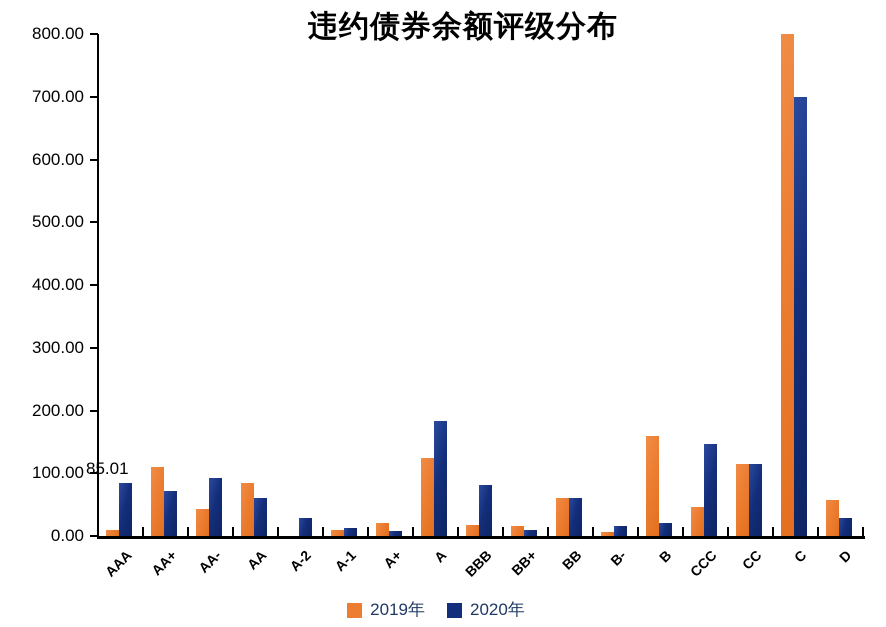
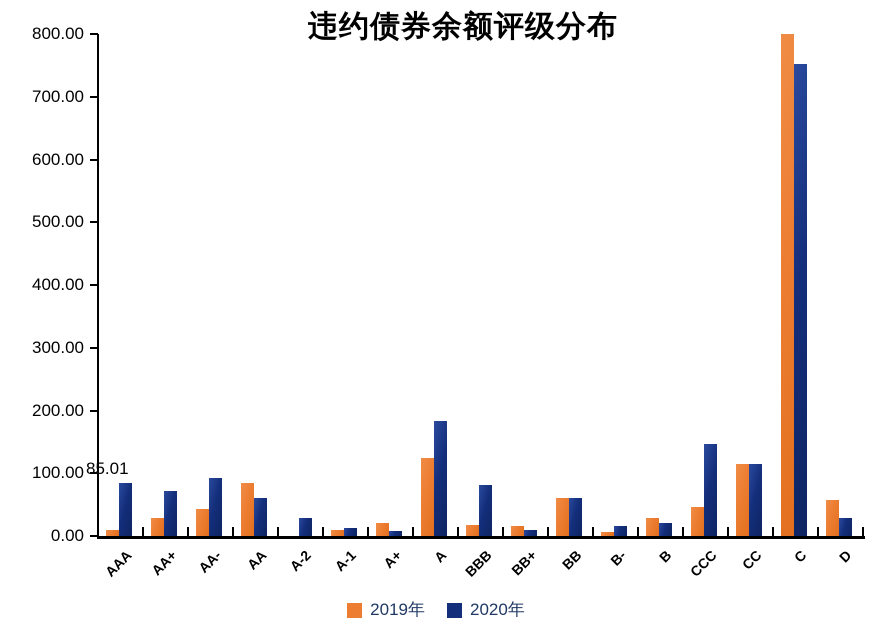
2019年/AA+: 110 -> 30
2019年/B: 160 -> 30
2020年/C: 700 -> 750
